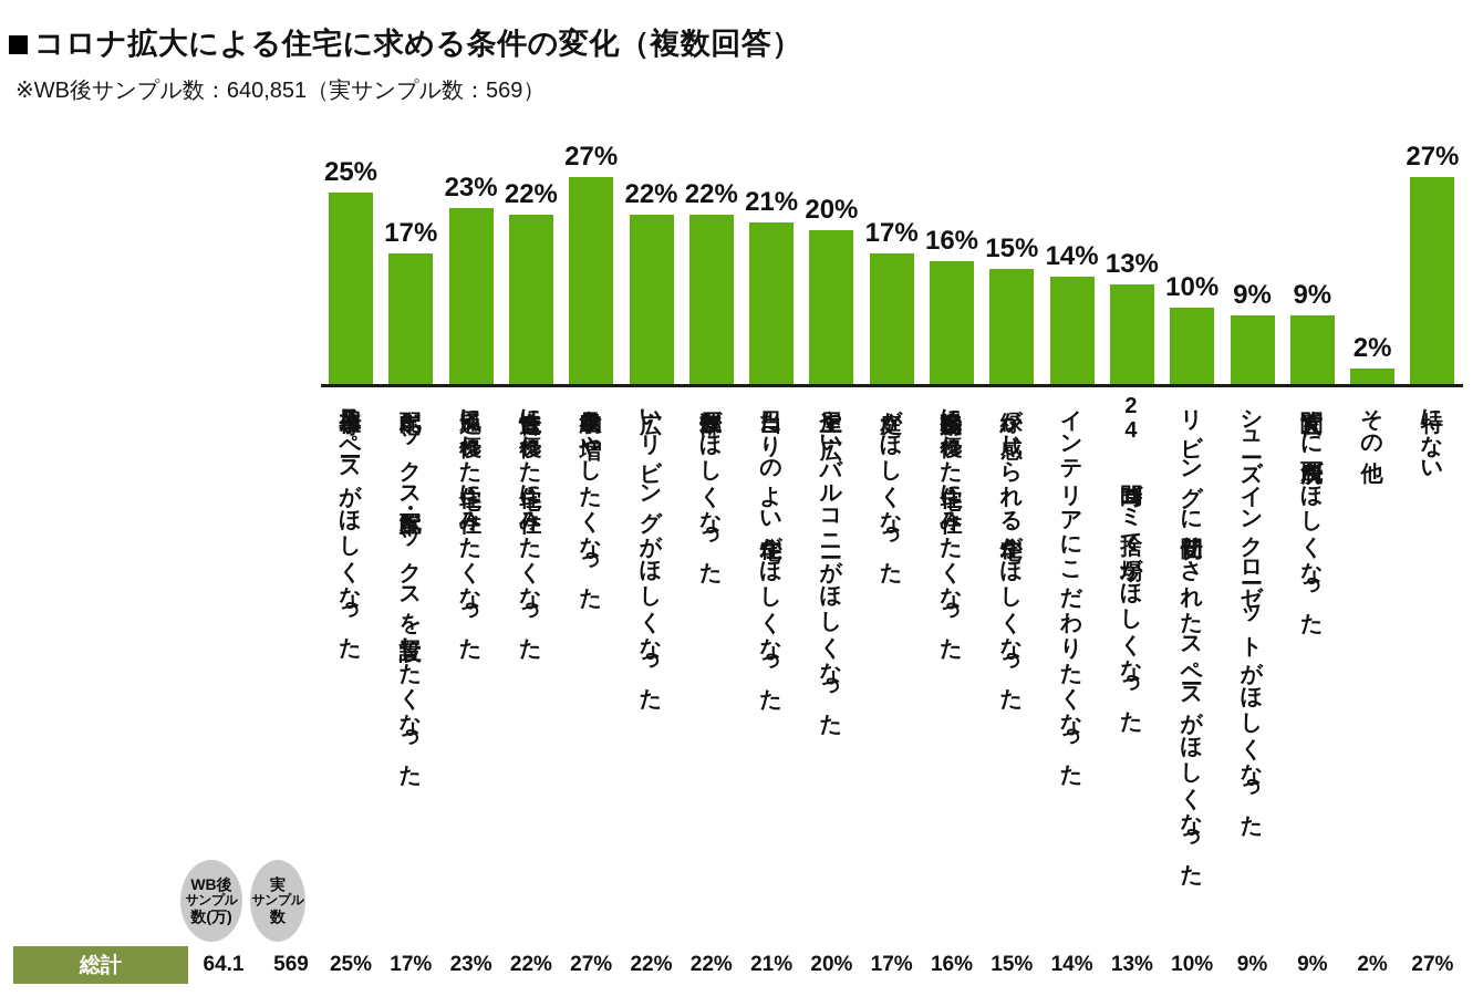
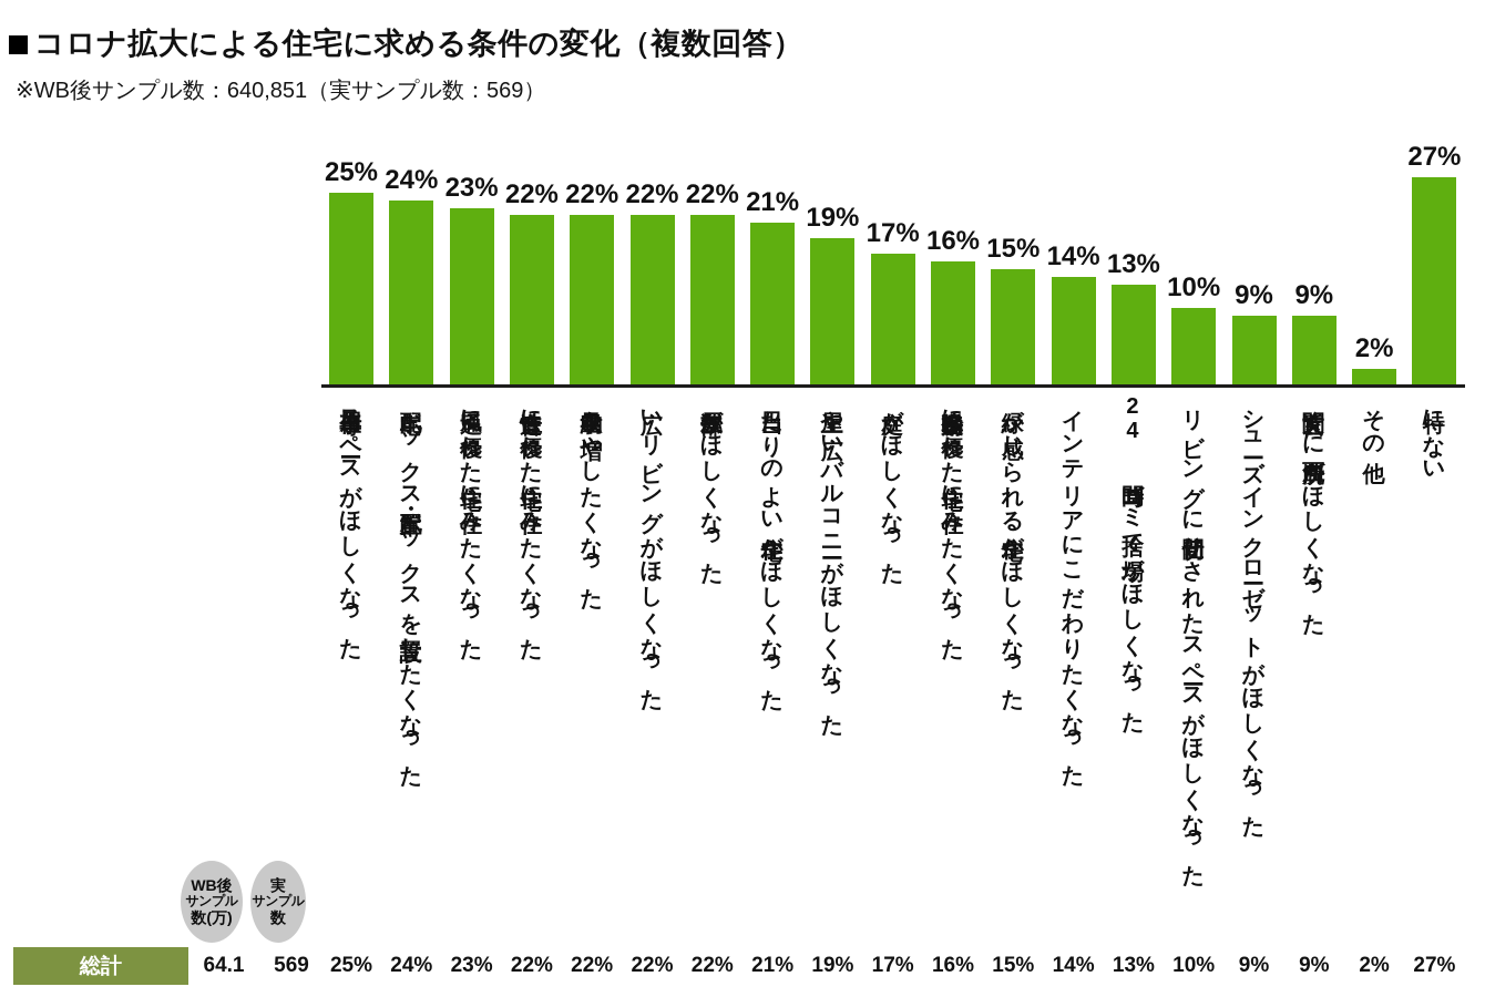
宅配ボックス・置配ボックスを設置したくなった: 17% -> 24%
収納量を増やしたくなった: 27% -> 22%
屋上や広いバルコニーがほしくなった: 20% -> 19%
